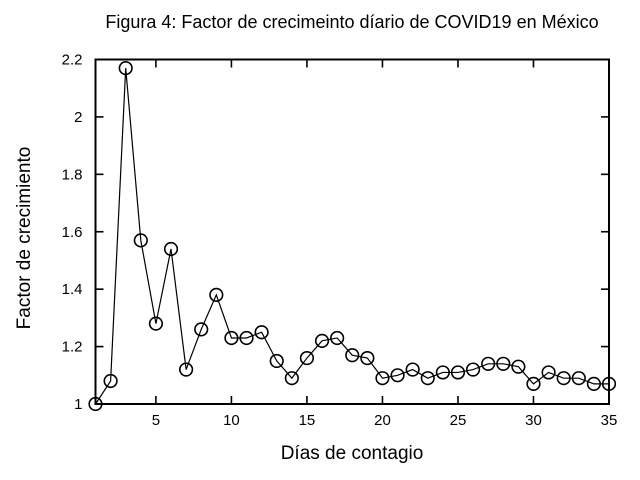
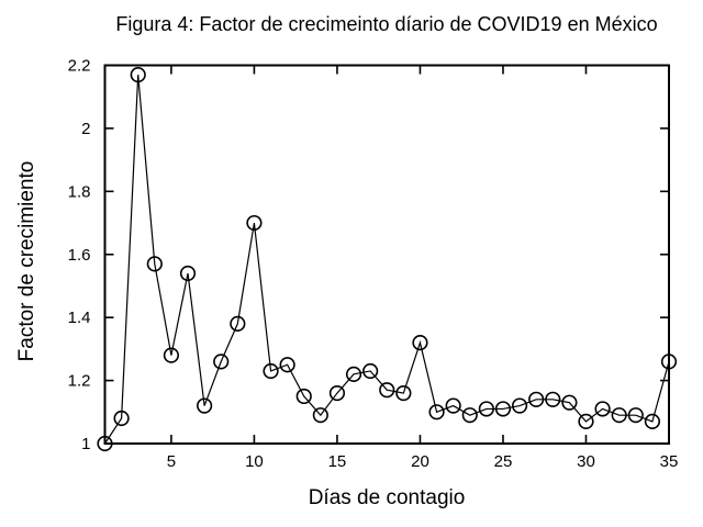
10: 1.23 -> 1.70
20: 1.09 -> 1.32
35: 1.07 -> 1.26
